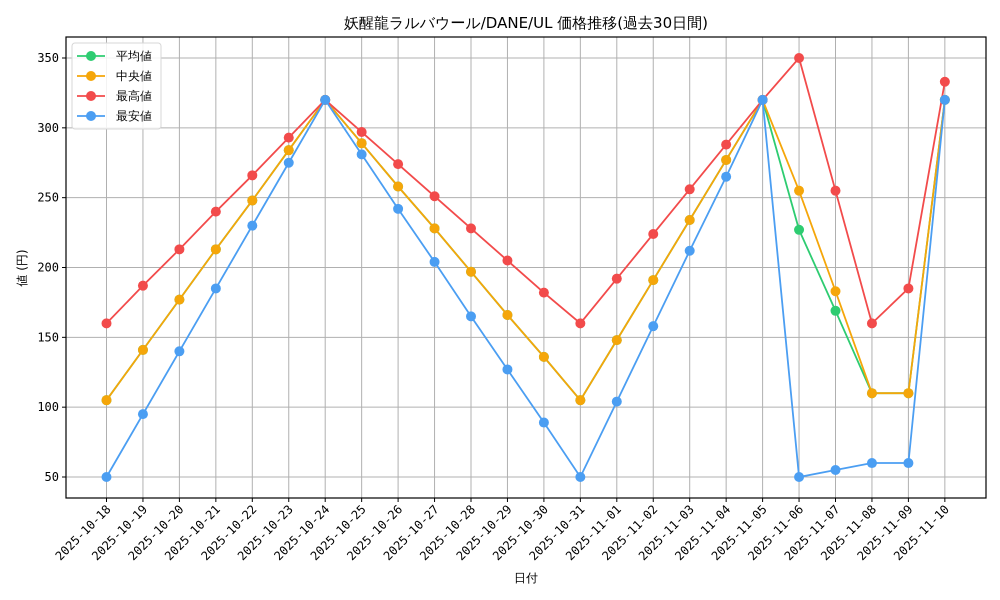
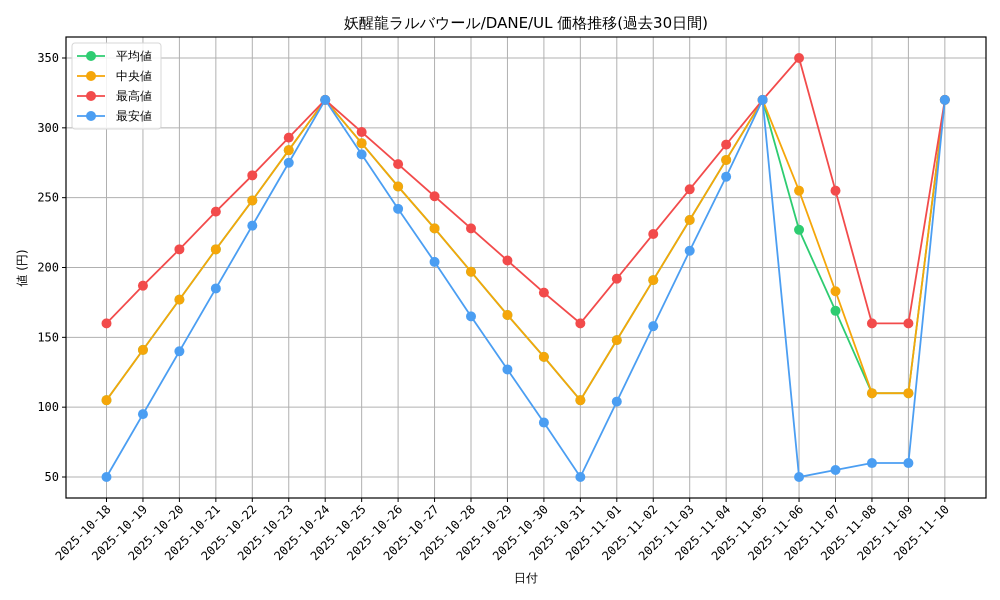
最高値/2025-11-09: 185 -> 160
最高値/2025-11-10: 333 -> 320
